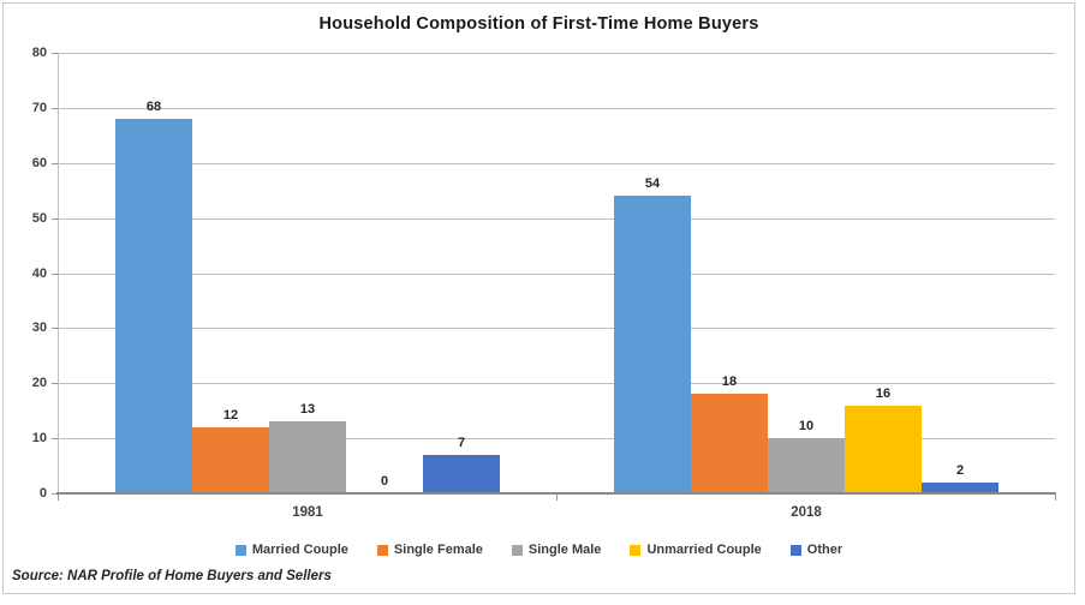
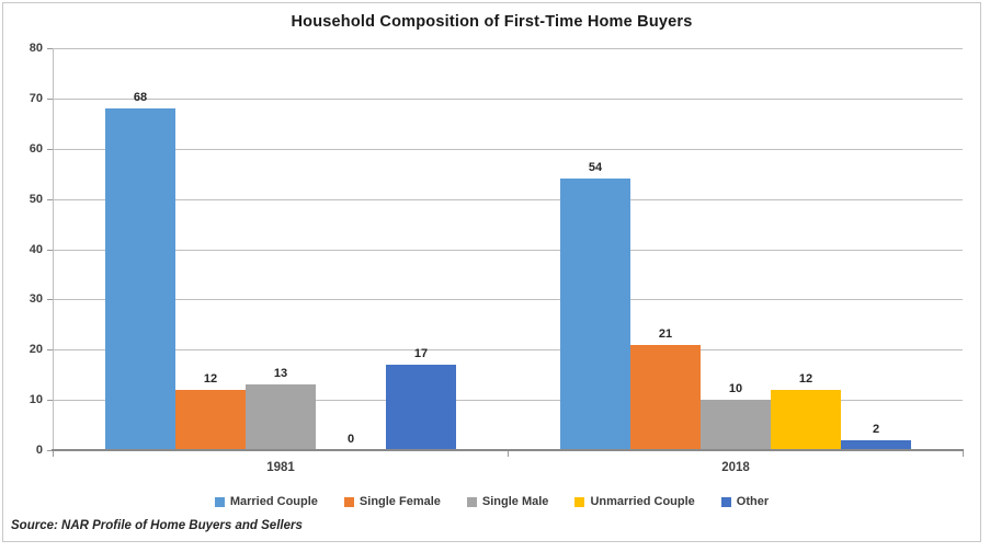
Other/1981: 7 -> 17
Single Female/2018: 18 -> 21
Unmarried Couple/2018: 16 -> 12
